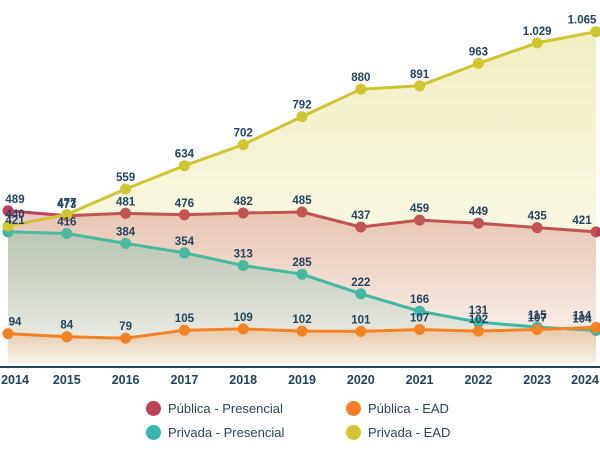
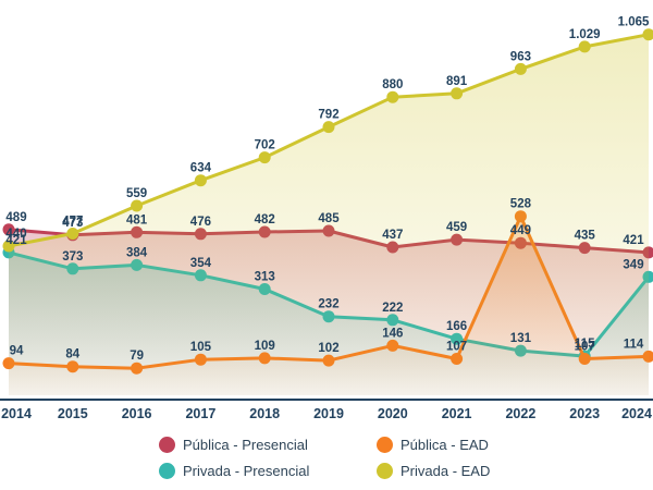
Privada - Presencial/2015: 416 -> 373
Privada - Presencial/2019: 285 -> 232
Pública - EAD/2020: 101 -> 146
Pública - EAD/2022: 102 -> 528
Privada - Presencial/2024: 104 -> 349
